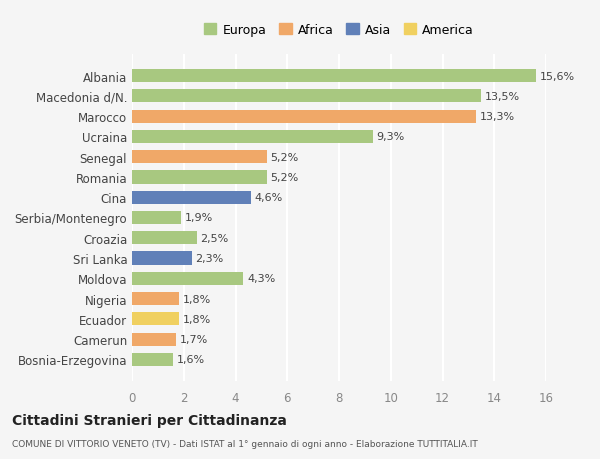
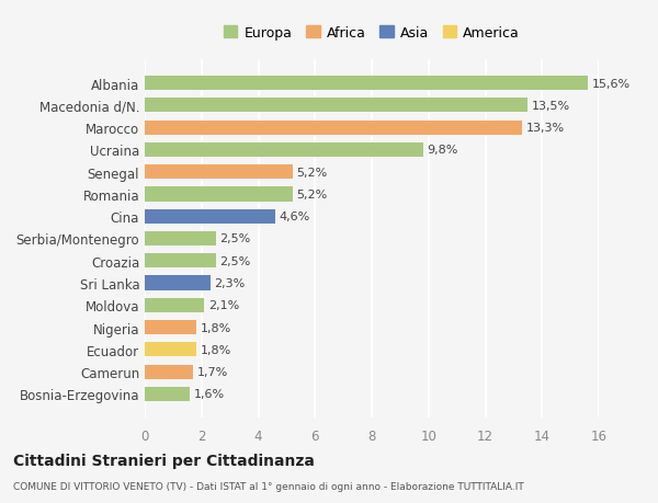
Ucraina: 9,3% -> 9,8%
Serbia/Montenegro: 1,9% -> 2,5%
Moldova: 4,3% -> 2,1%
